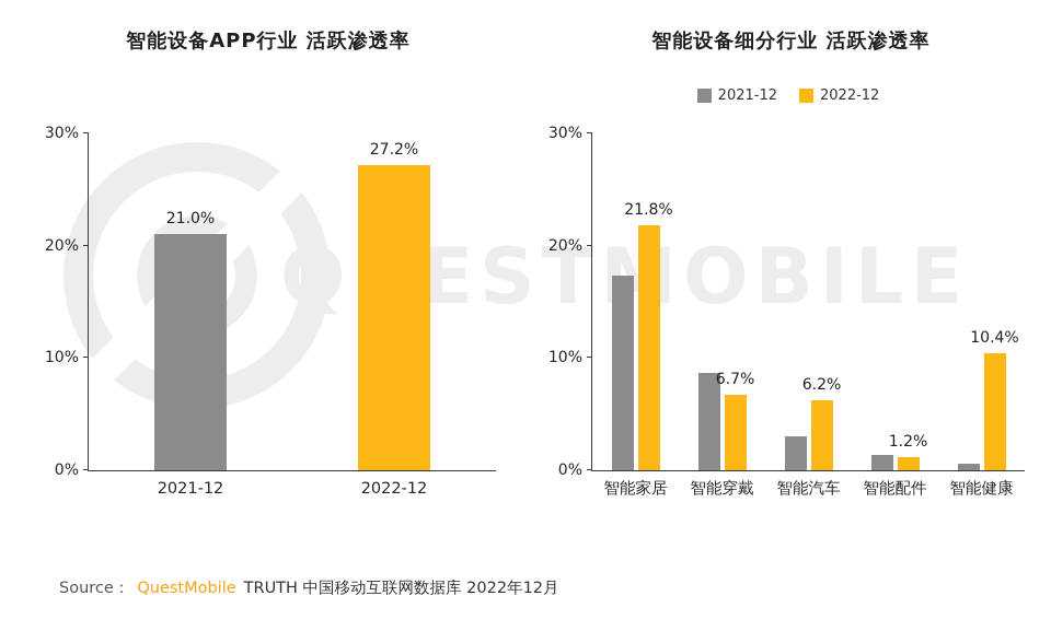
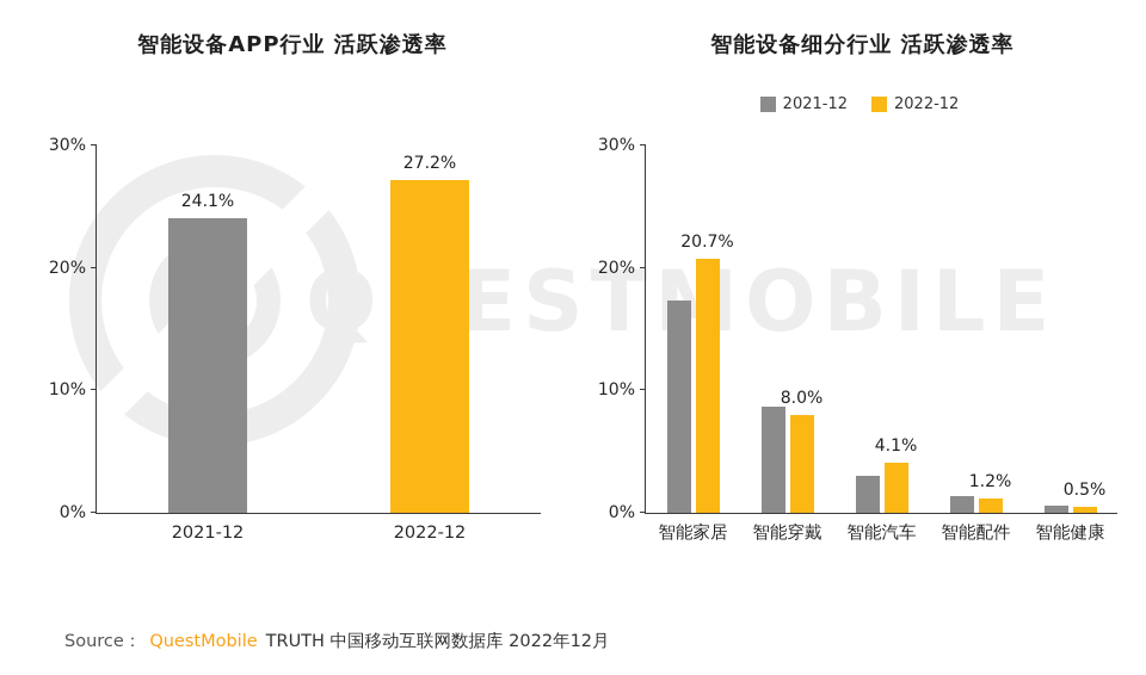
智能设备APP行业 活跃渗透率/2021-12: 21.0% -> 24.1%
智能设备细分行业 活跃渗透率/2022-12/智能家居: 21.8% -> 20.7%
智能设备细分行业 活跃渗透率/2022-12/智能穿戴: 6.7% -> 8.0%
智能设备细分行业 活跃渗透率/2022-12/智能汽车: 6.2% -> 4.1%
智能设备细分行业 活跃渗透率/2022-12/智能健康: 10.4% -> 0.5%
